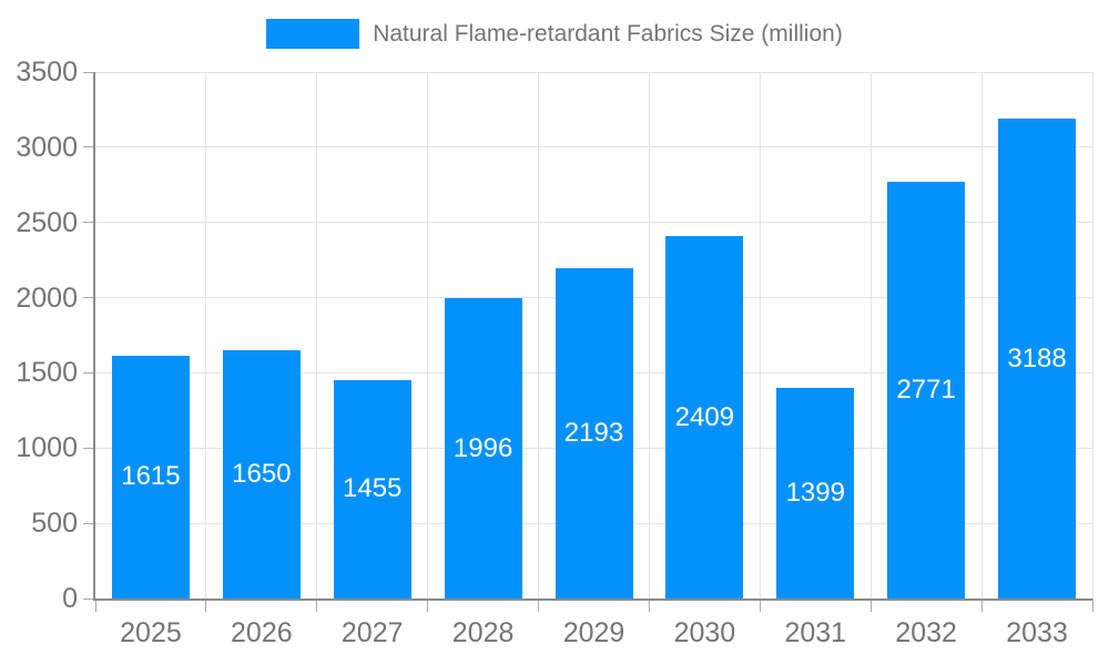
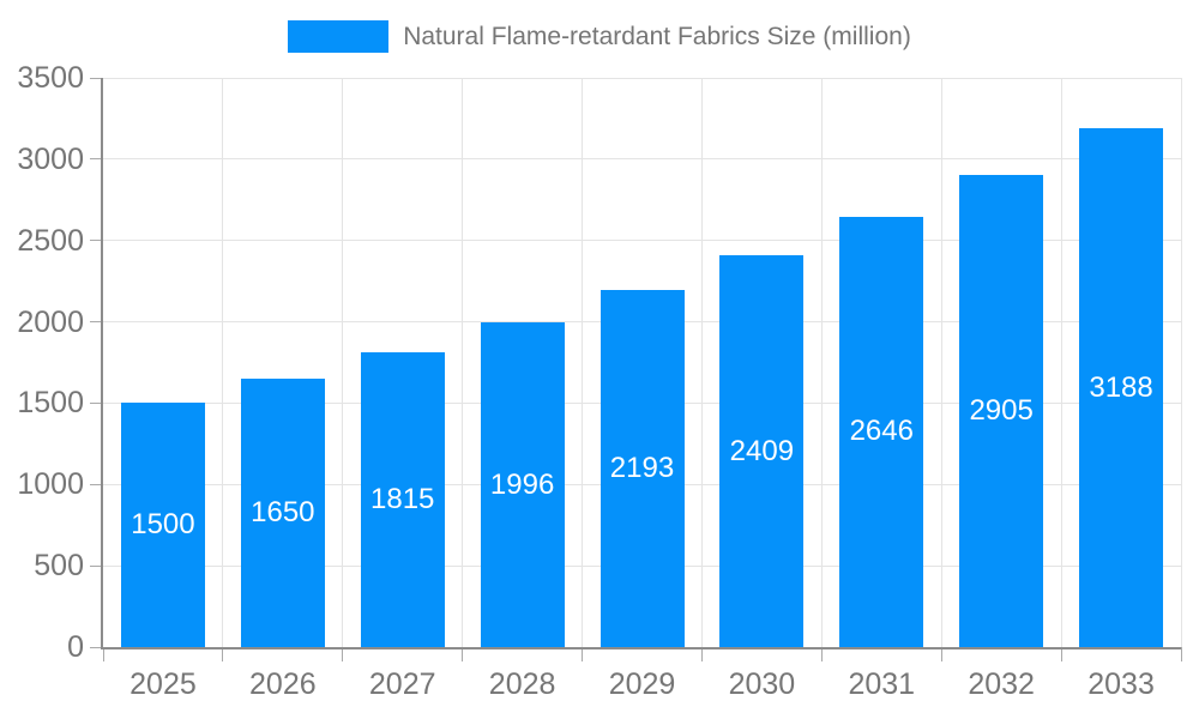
2025: 1615 -> 1500
2027: 1455 -> 1815
2031: 1399 -> 2646
2032: 2771 -> 2905
